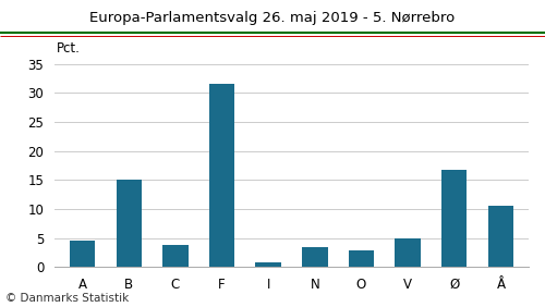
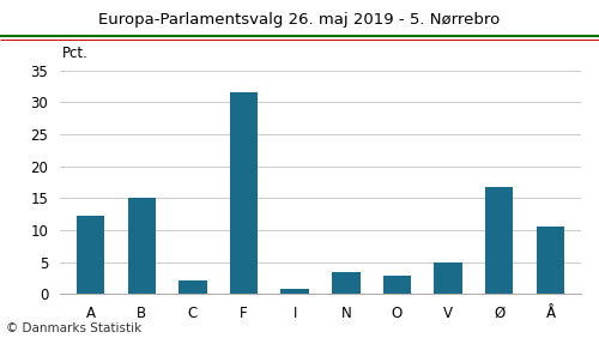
A: 4.6 -> 12.2
C: 3.8 -> 2.2
